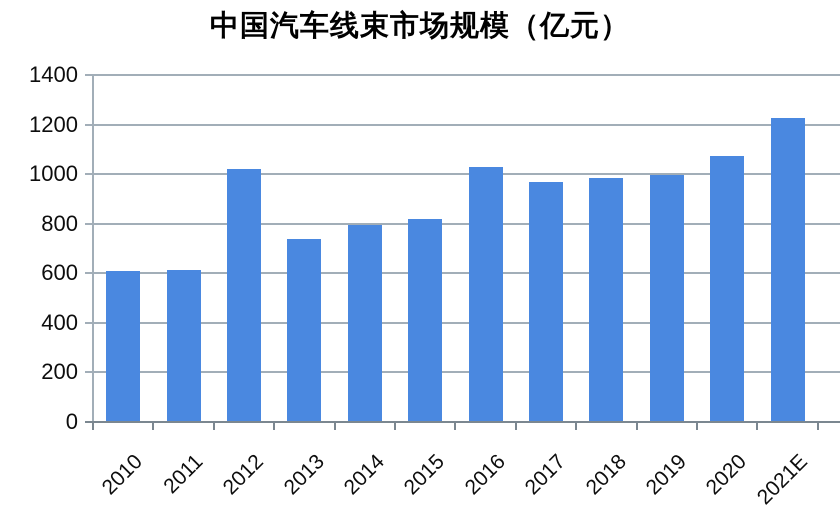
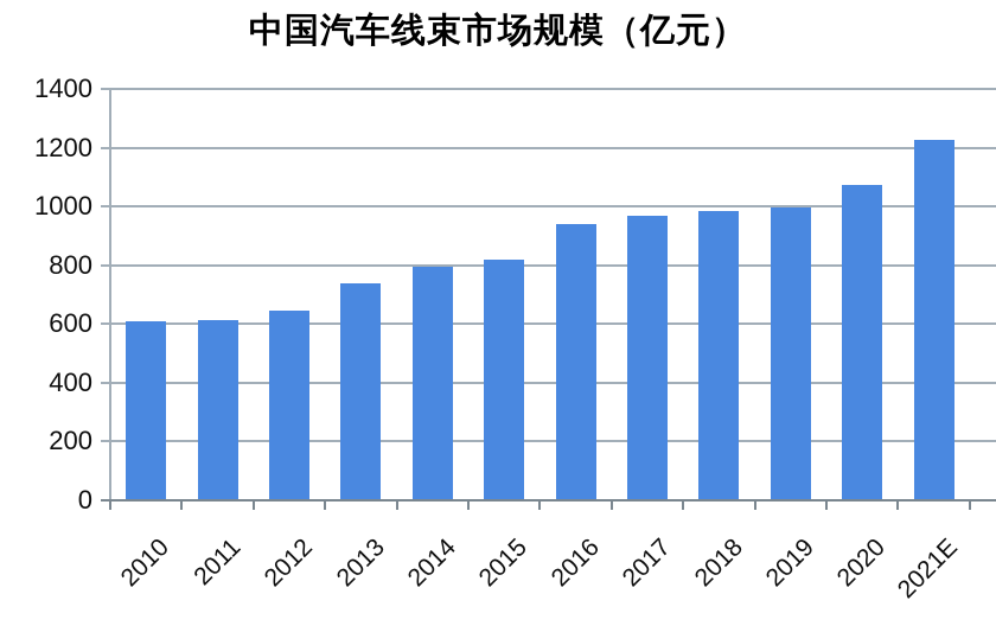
2012: 1020 -> 640
2016: 1030 -> 940
